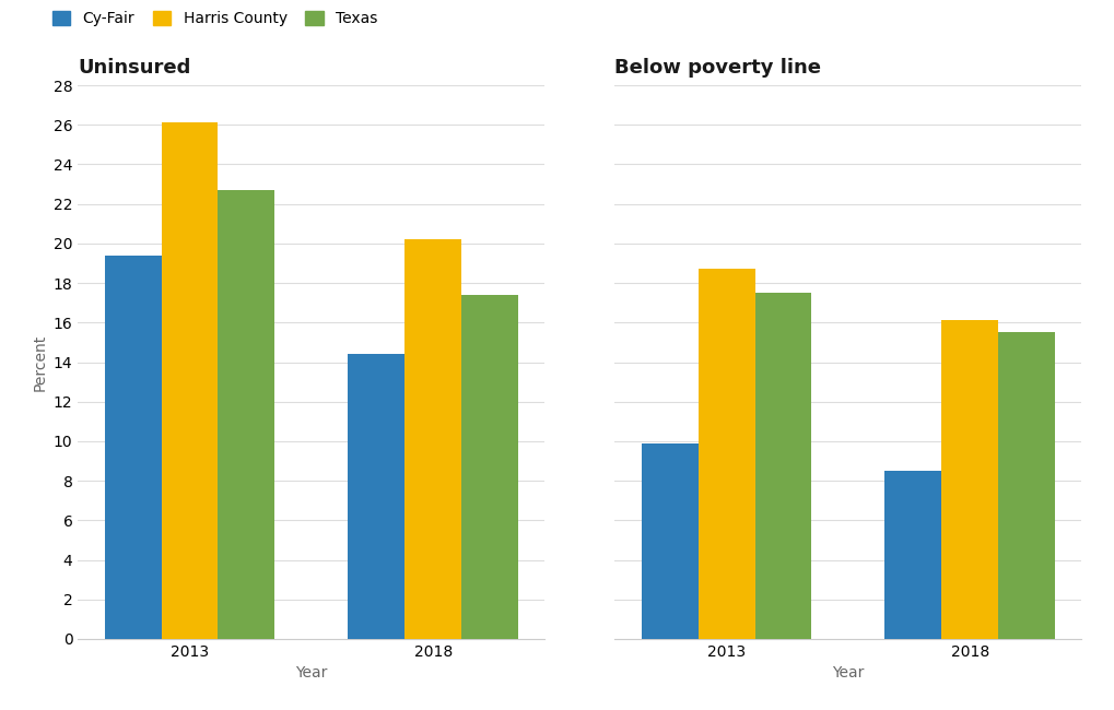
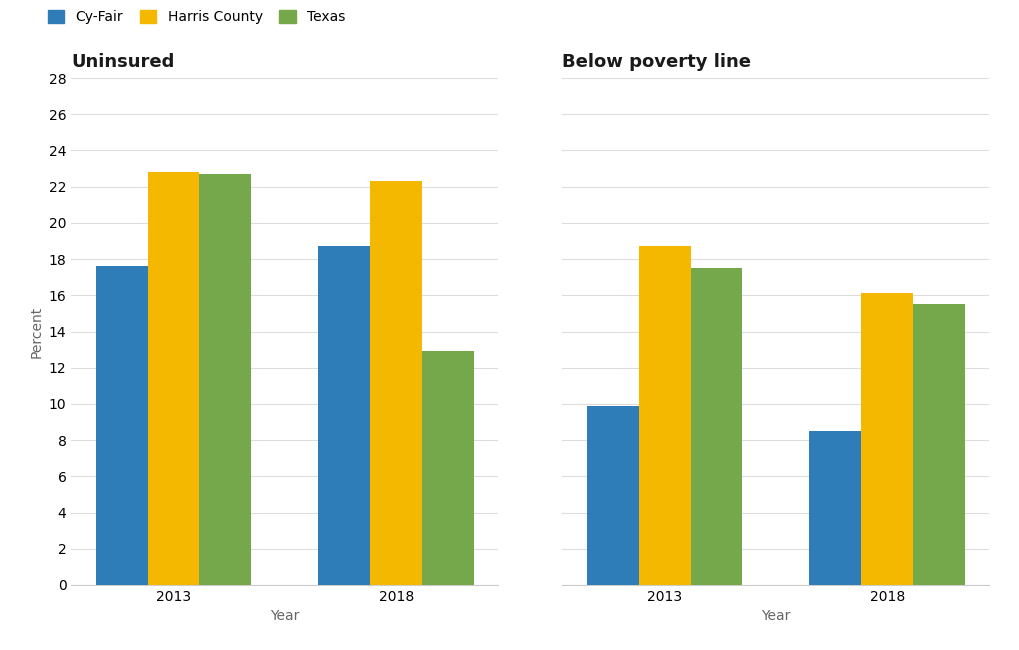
Uninsured/Cy-Fair/2013: 19.4 -> 17.6
Uninsured/Harris County/2013: 26.1 -> 22.8
Uninsured/Cy-Fair/2018: 14.4 -> 18.7
Uninsured/Harris County/2018: 20.2 -> 22.3
Uninsured/Texas/2018: 17.4 -> 12.9
